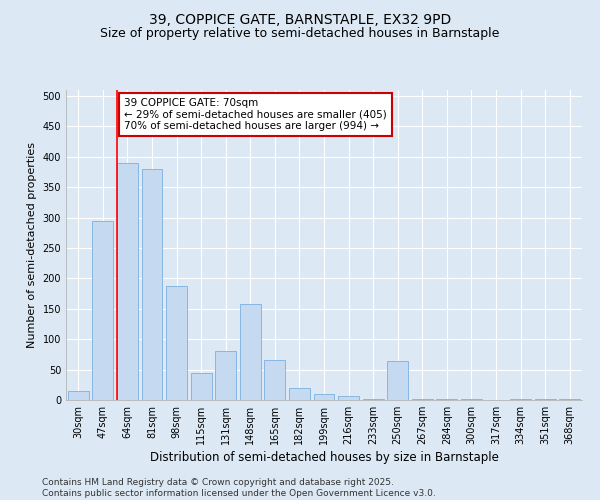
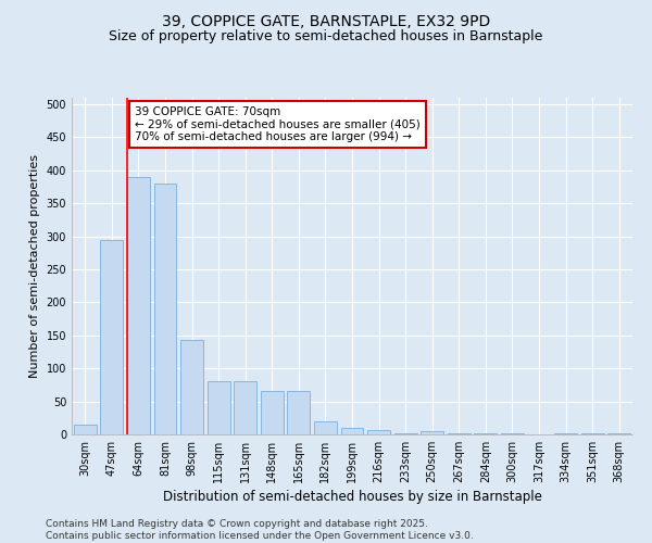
98sqm: 188 -> 143
115sqm: 44 -> 80
148sqm: 158 -> 65
250sqm: 64 -> 5
